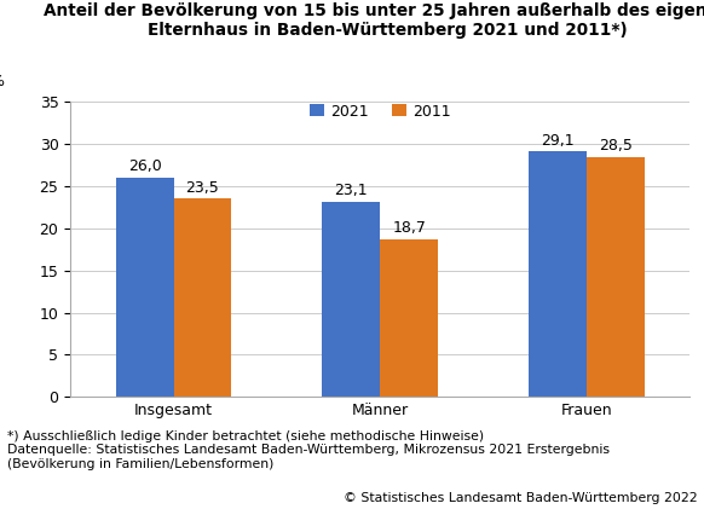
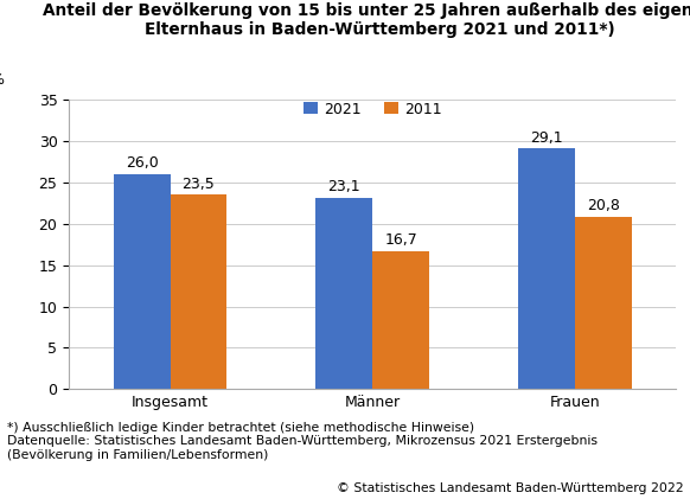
2011/Männer: 18,7 -> 16,7
2011/Frauen: 28,5 -> 20,8
